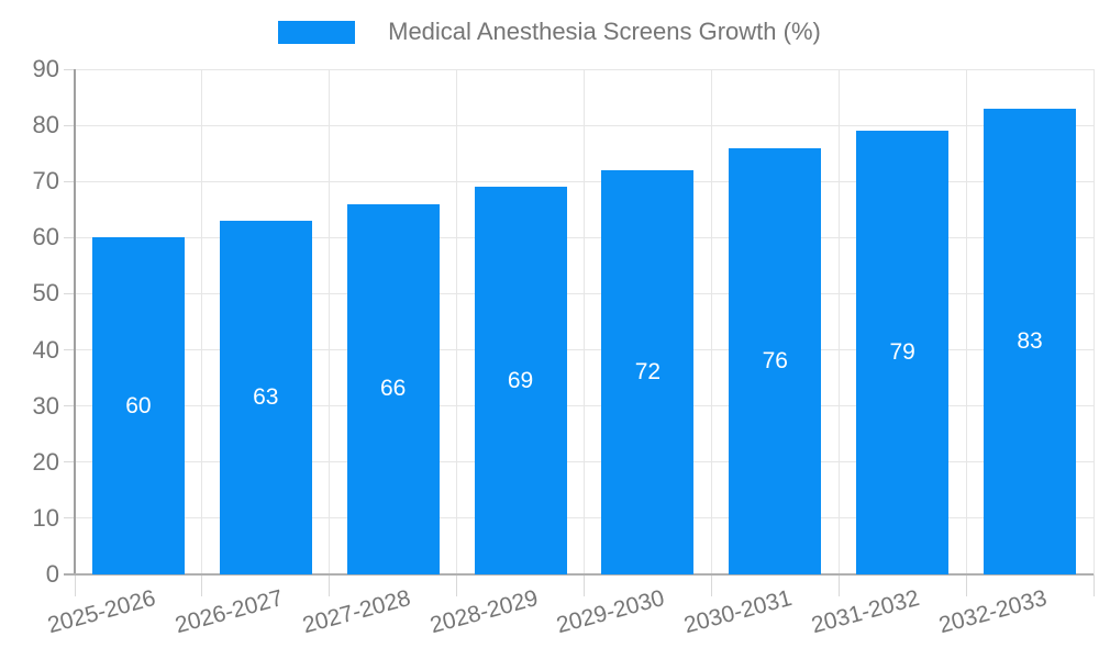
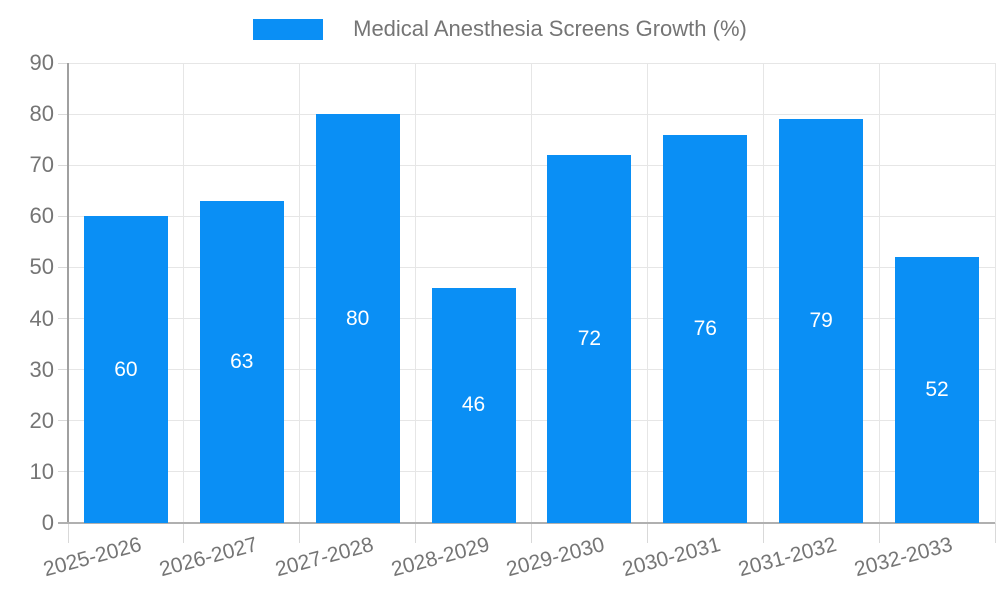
2027-2028: 66 -> 80
2028-2029: 69 -> 46
2032-2033: 83 -> 52
